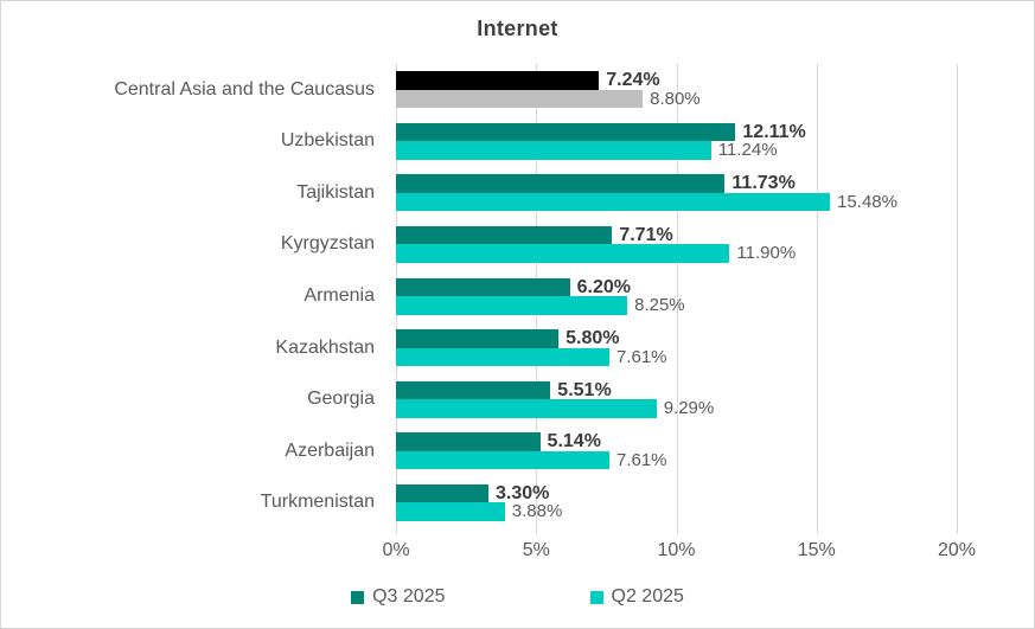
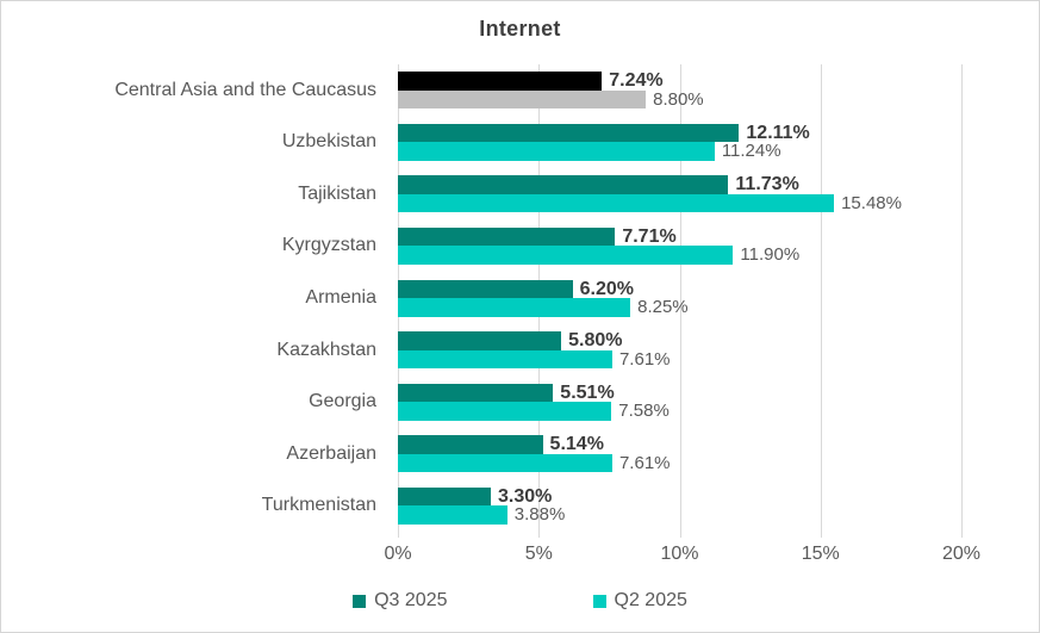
Q2 2025/Georgia: 9.29% -> 7.58%
